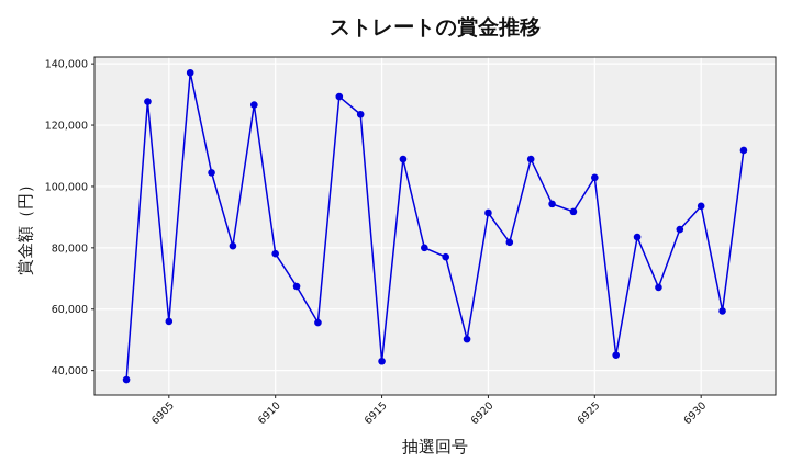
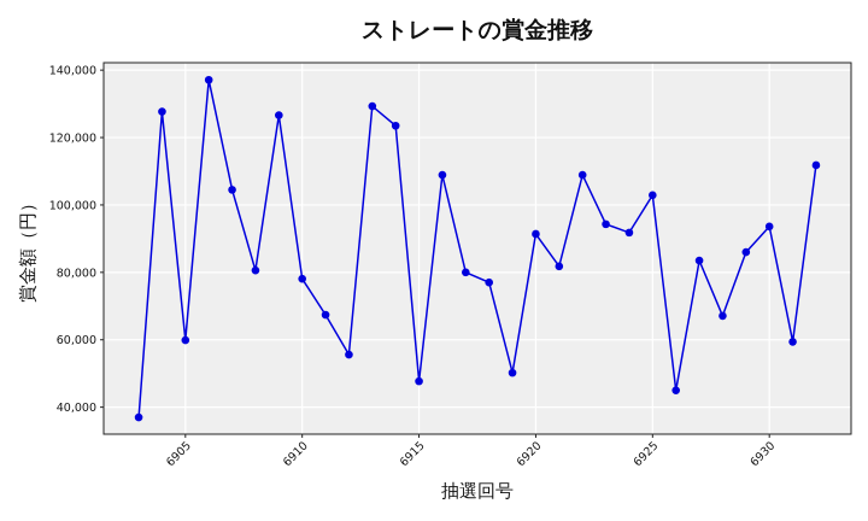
6905: 56000 -> 60000
6915: 43000 -> 48000
